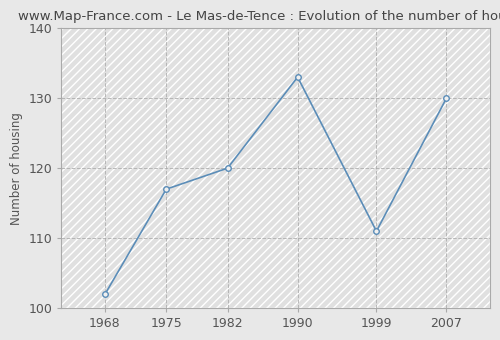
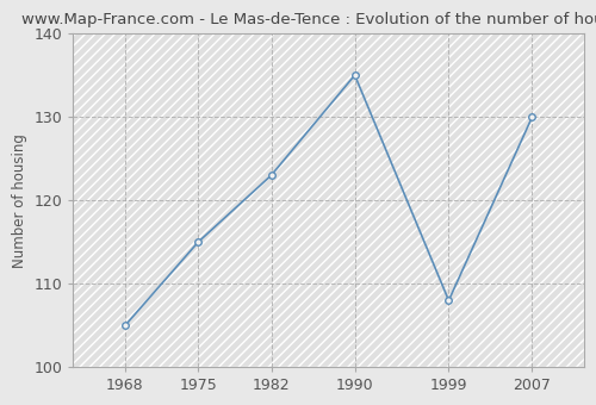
1968: 102 -> 105
1975: 117 -> 115
1982: 120 -> 123
1990: 133 -> 135
1999: 111 -> 108
